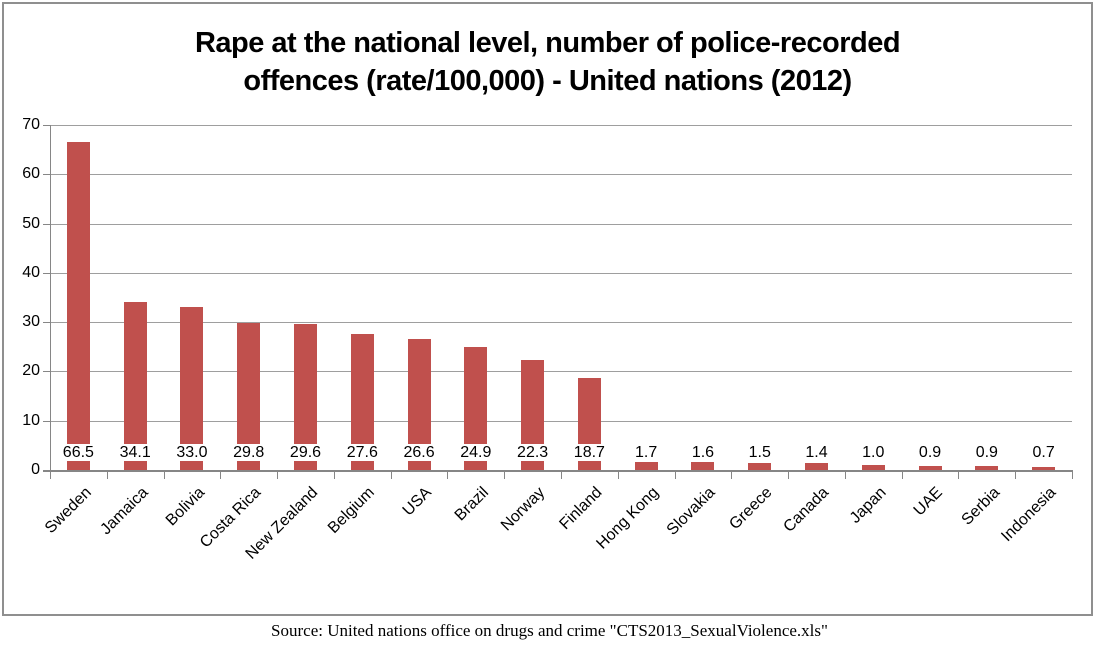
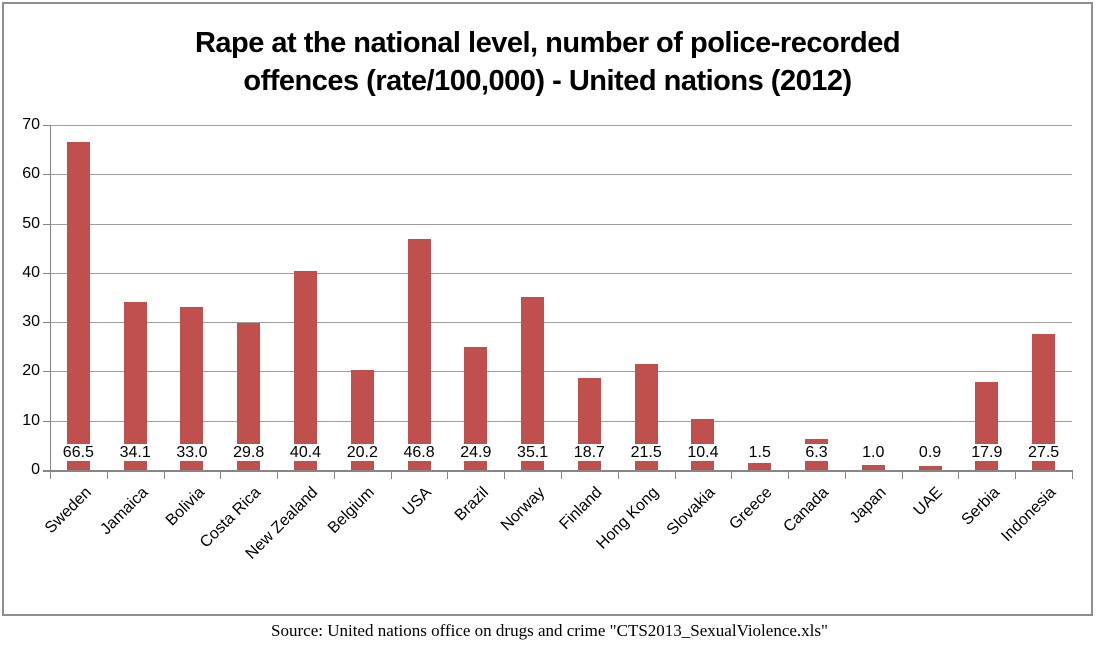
New Zealand: 29.6 -> 40.4
Belgium: 27.6 -> 20.2
USA: 26.6 -> 46.8
Norway: 22.3 -> 35.1
Hong Kong: 1.7 -> 21.5
Slovakia: 1.6 -> 10.4
Canada: 1.4 -> 6.3
Serbia: 0.9 -> 17.9
Indonesia: 0.7 -> 27.5
